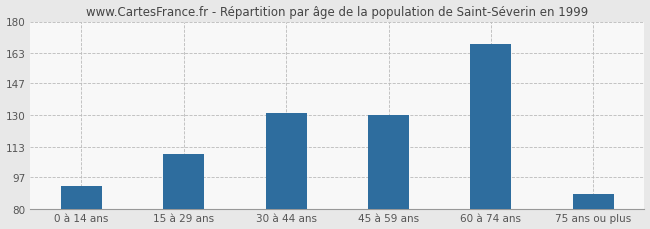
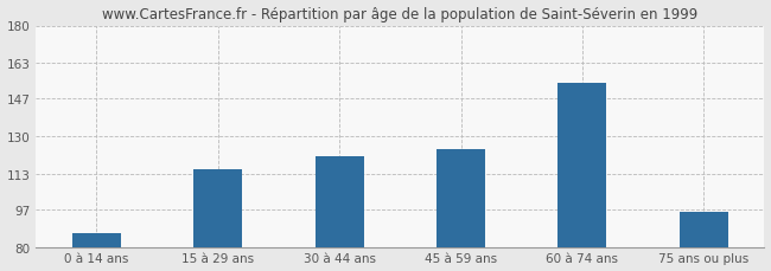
0 à 14 ans: 92 -> 86
15 à 29 ans: 109 -> 115
30 à 44 ans: 131 -> 121
45 à 59 ans: 130 -> 124
60 à 74 ans: 168 -> 154
75 ans ou plus: 88 -> 96
